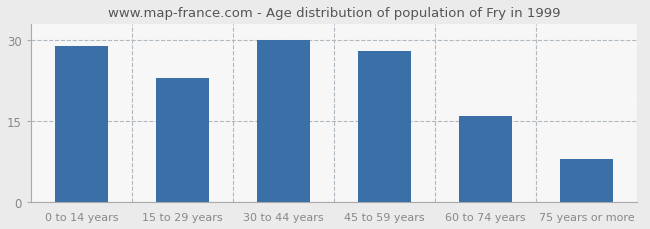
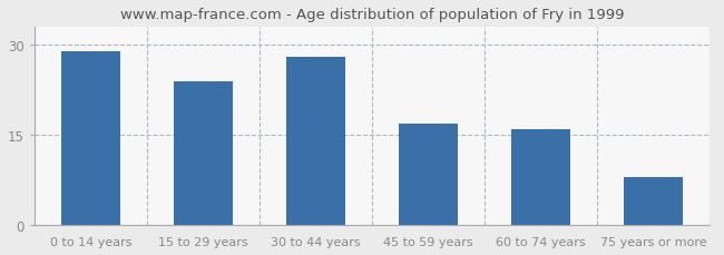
15 to 29 years: 23 -> 24
30 to 44 years: 30 -> 28
45 to 59 years: 28 -> 17
